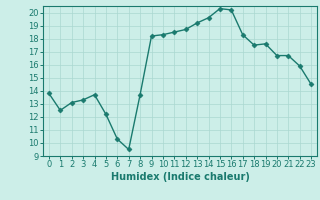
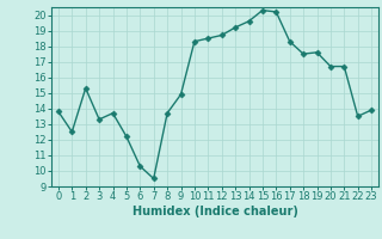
2: 13.1 -> 15.3
9: 18.2 -> 14.9
22: 15.9 -> 13.5
23: 14.5 -> 13.9
